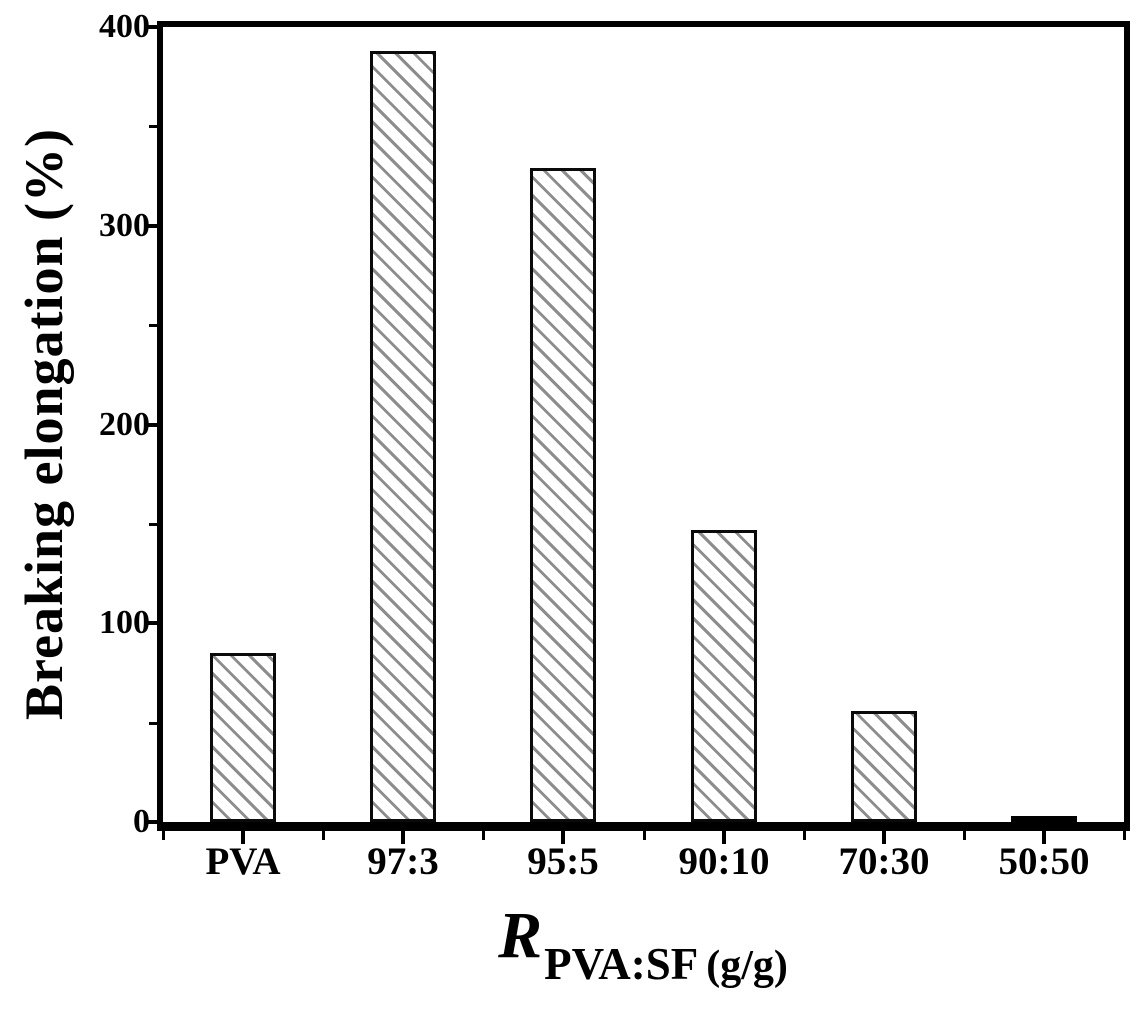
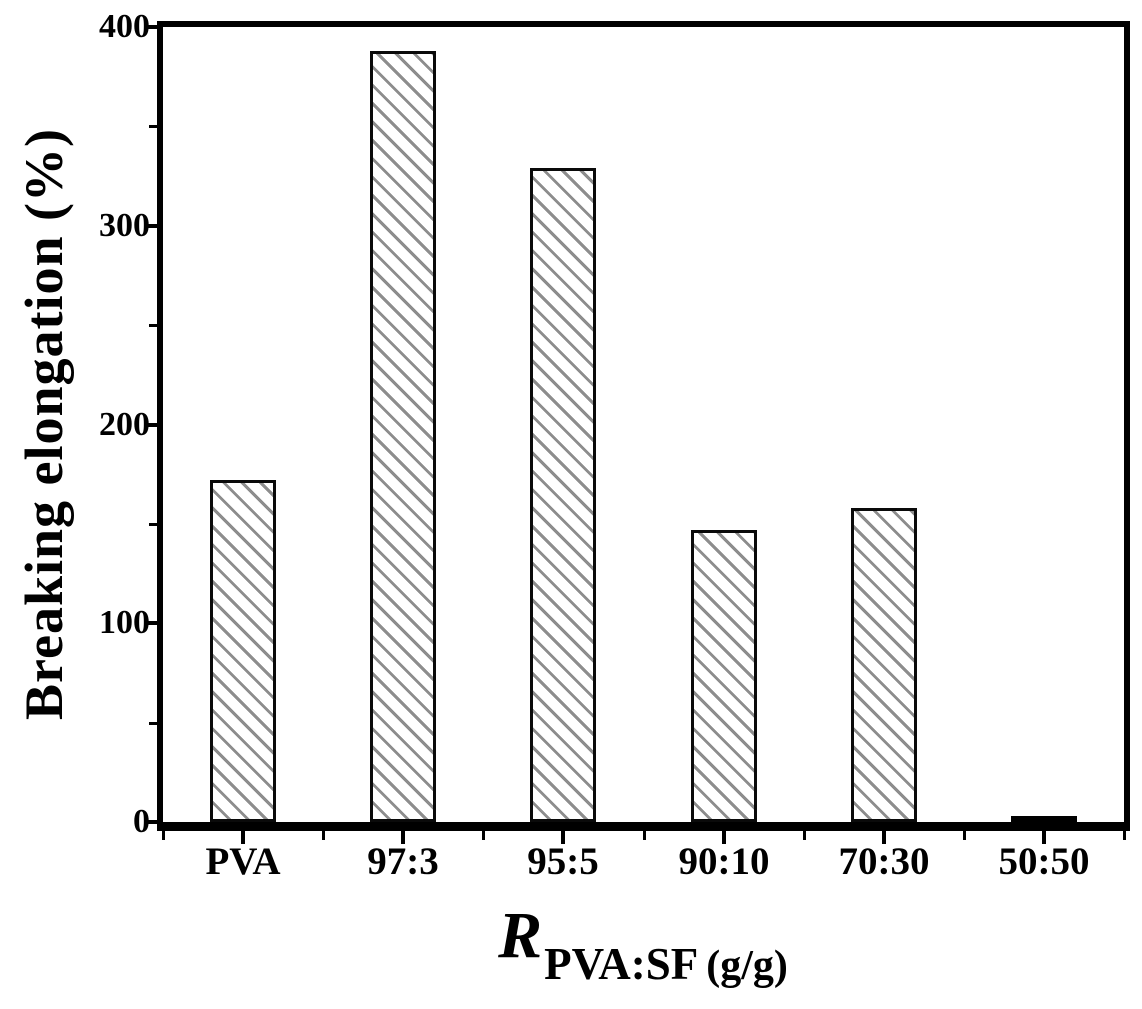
PVA: 85 -> 172
70:30: 56 -> 158
